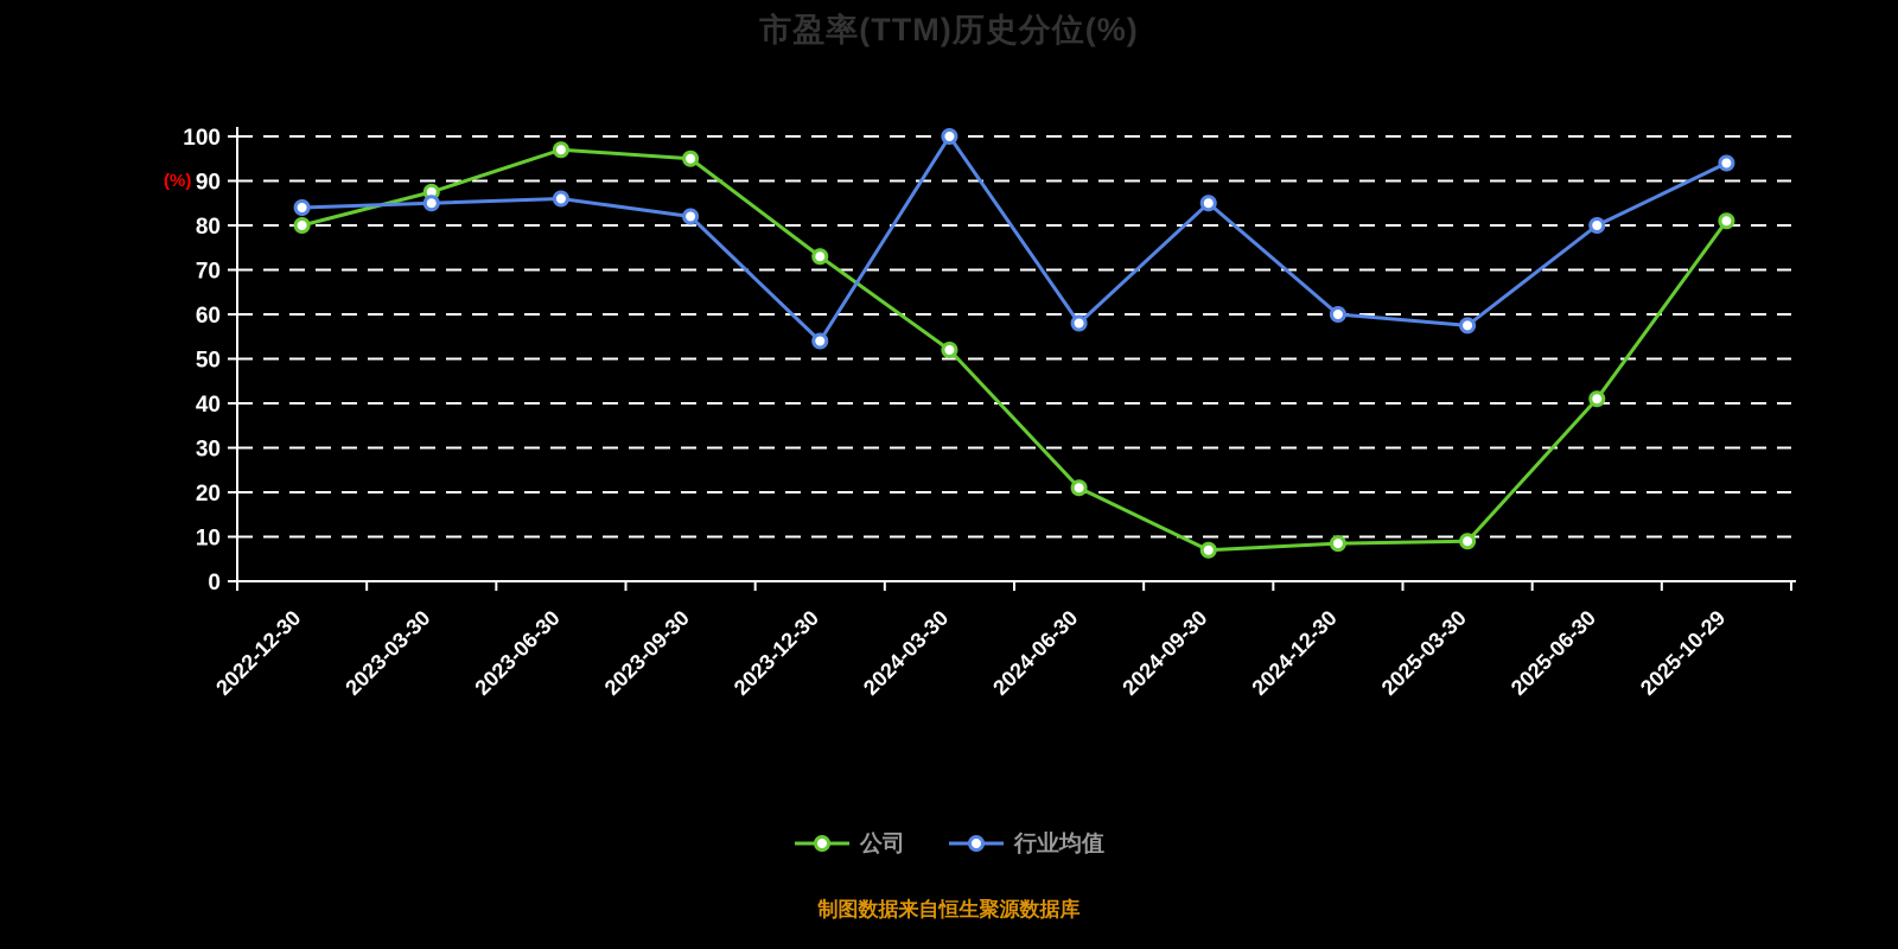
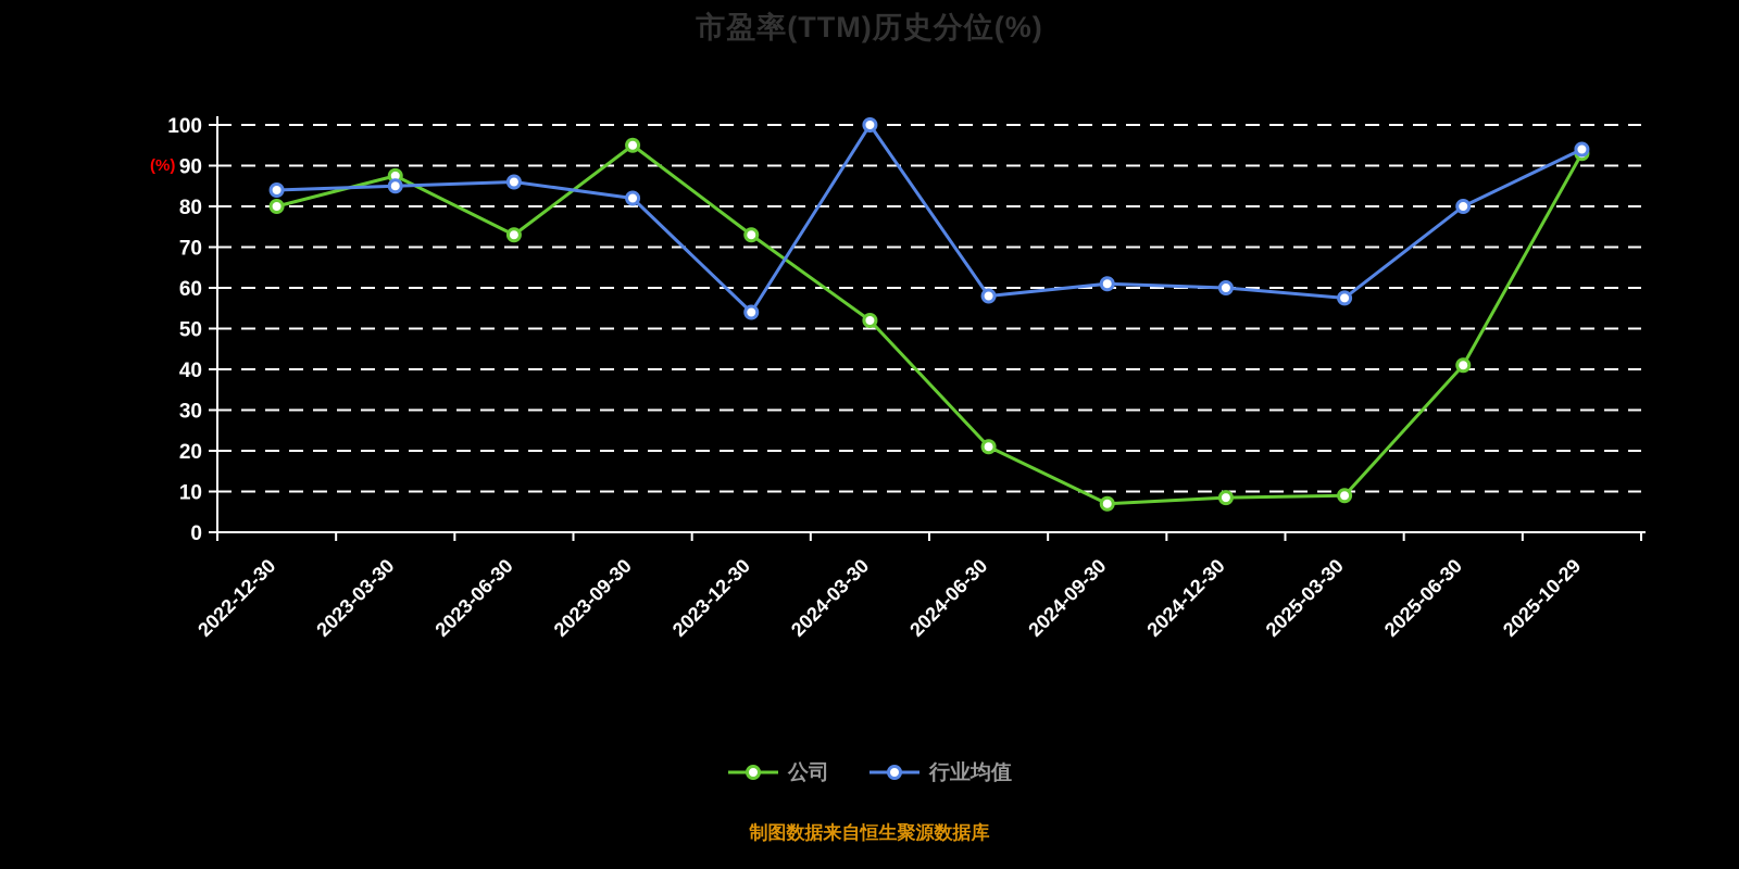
公司/2023-06-30: 97 -> 73
行业均值/2024-09-30: 85 -> 61
公司/2025-10-29: 81 -> 93
